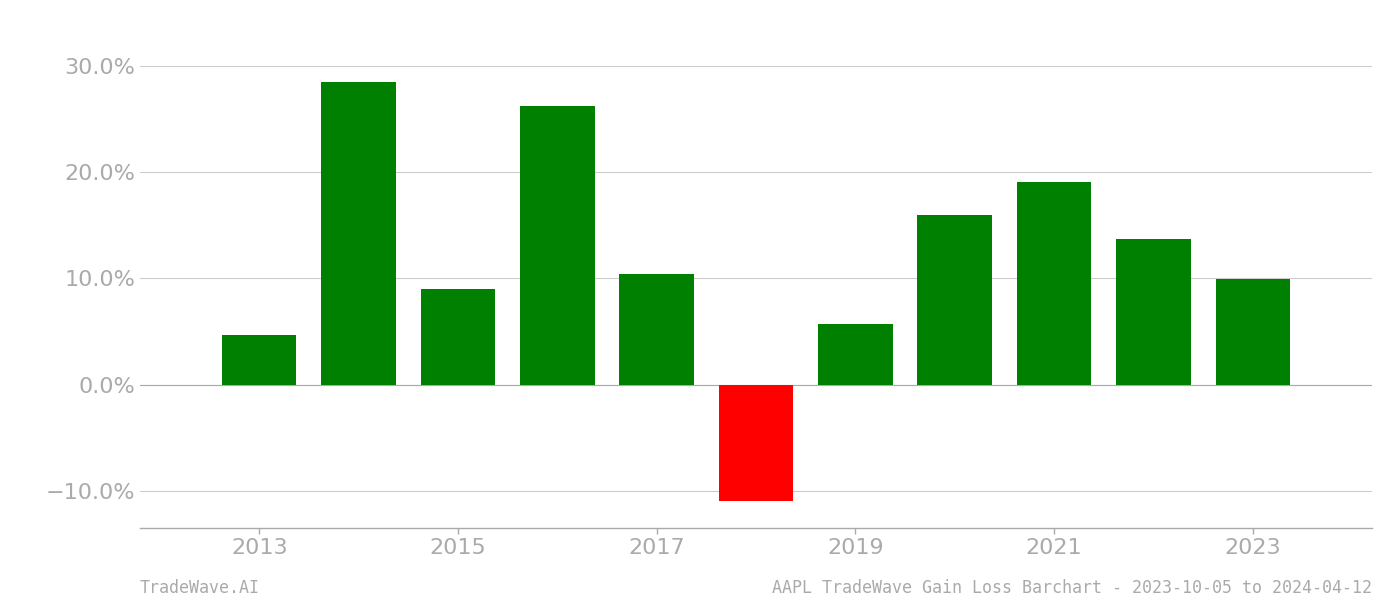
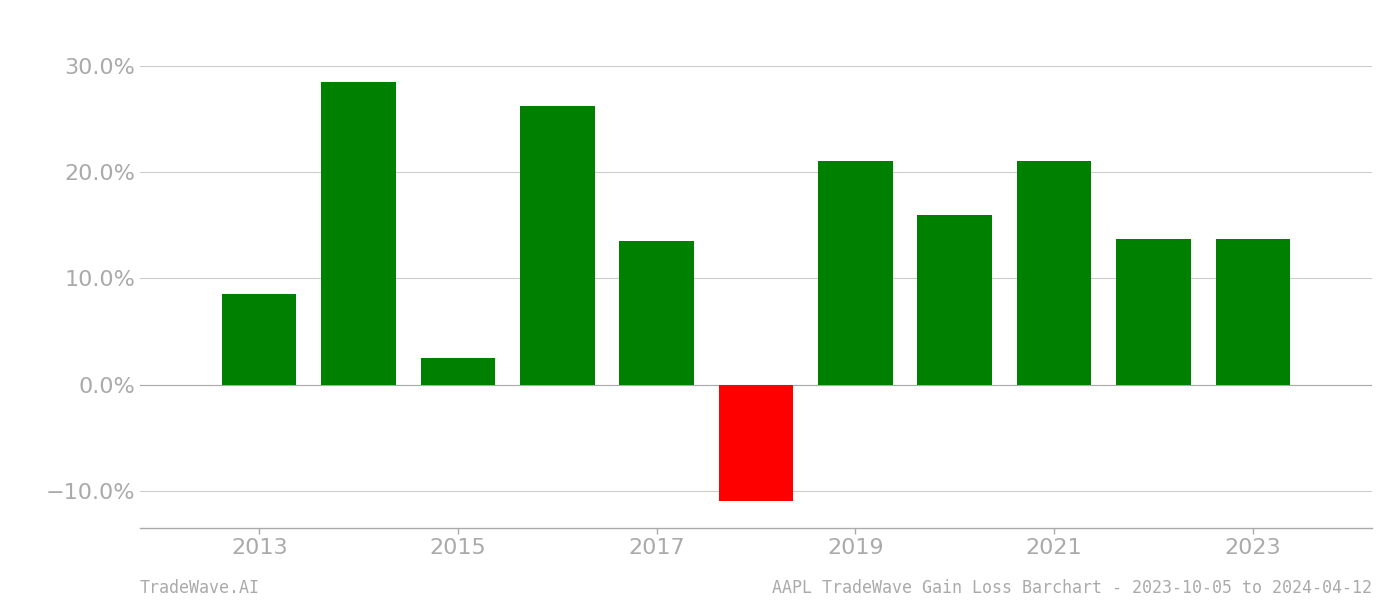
2013: 4.7% -> 8.5%
2015: 9.0% -> 2.5%
2017: 10.4% -> 13.5%
2019: 5.7% -> 21.0%
2021: 19.1% -> 21.0%
2023: 9.9% -> 13.7%
